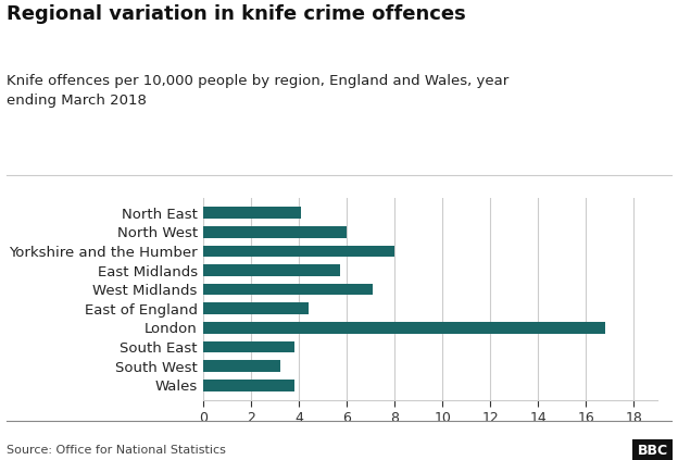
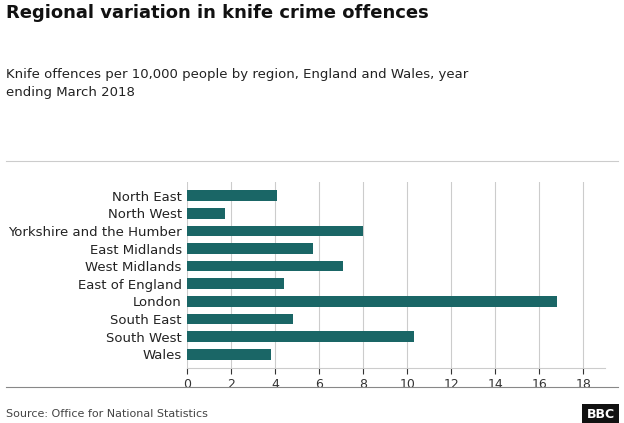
North West: 6.0 -> 1.7
South East: 3.8 -> 4.8
South West: 3.2 -> 10.3
